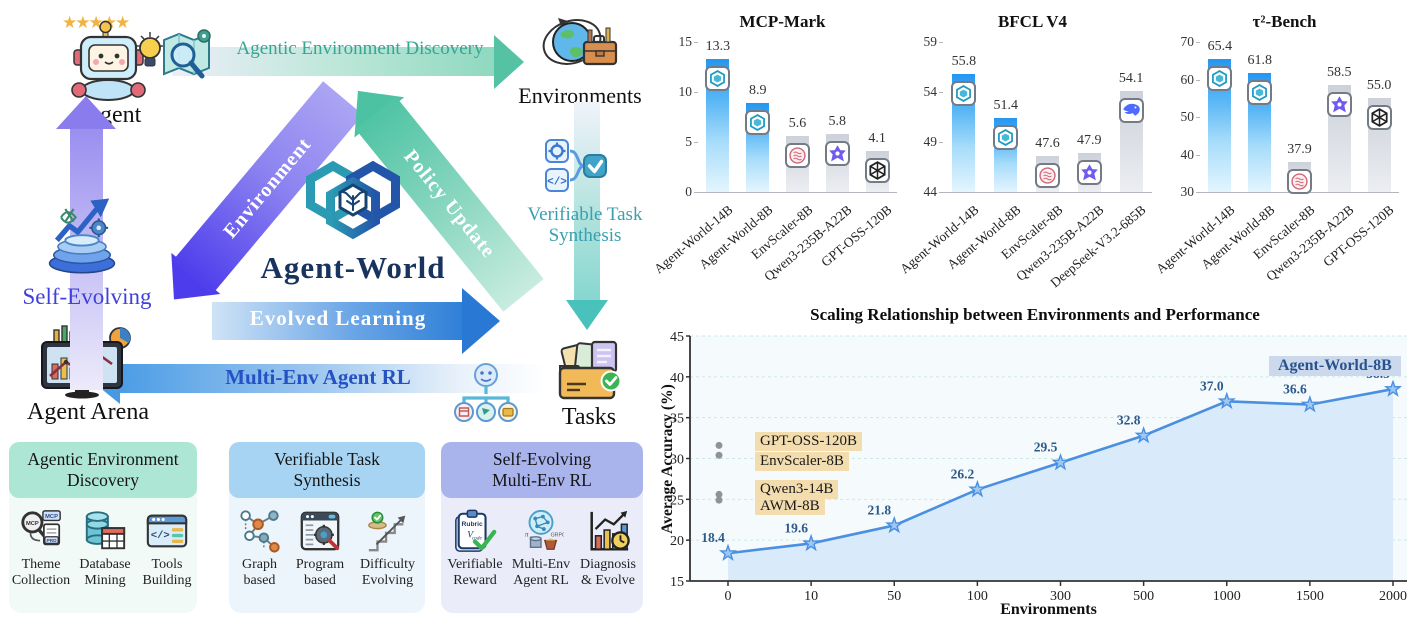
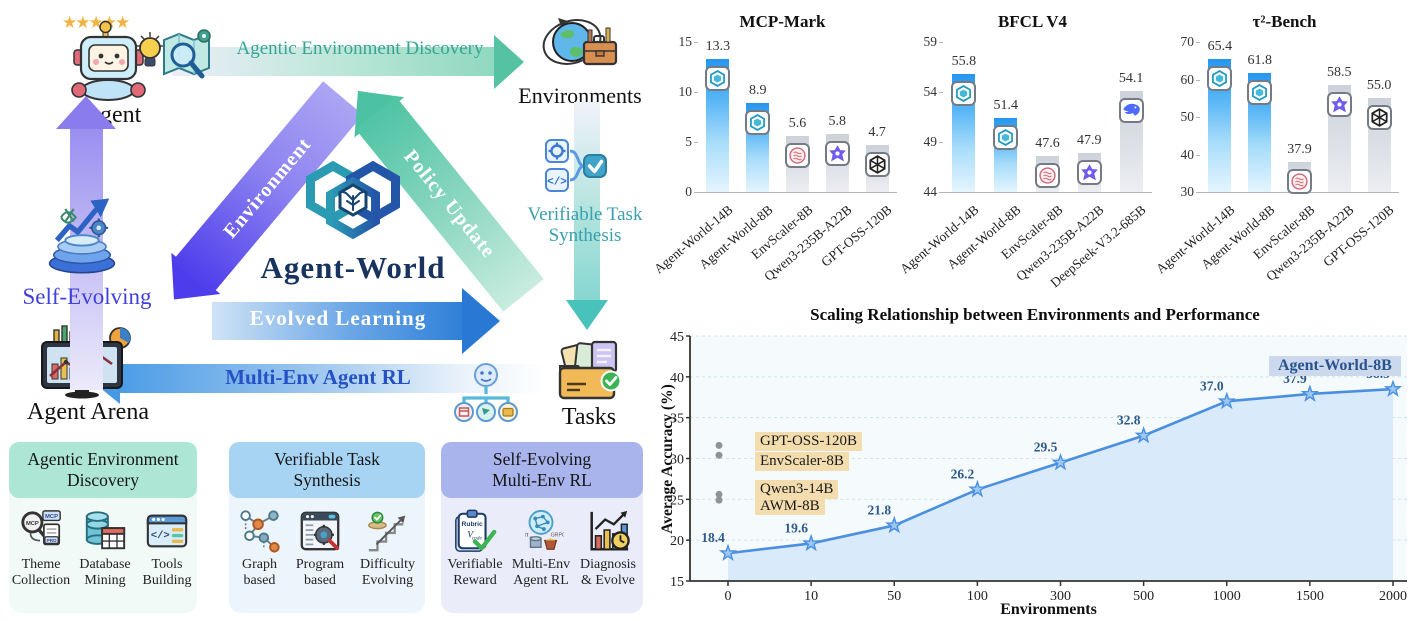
MCP-Mark/GPT-OSS-120B: 4.1 -> 4.7
Scaling Relationship between Environments and Performance/1500: 36.6 -> 37.9
